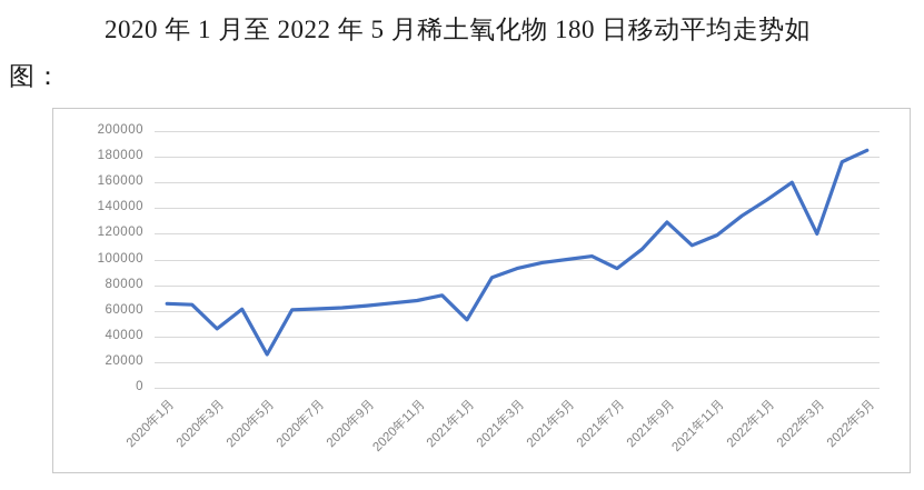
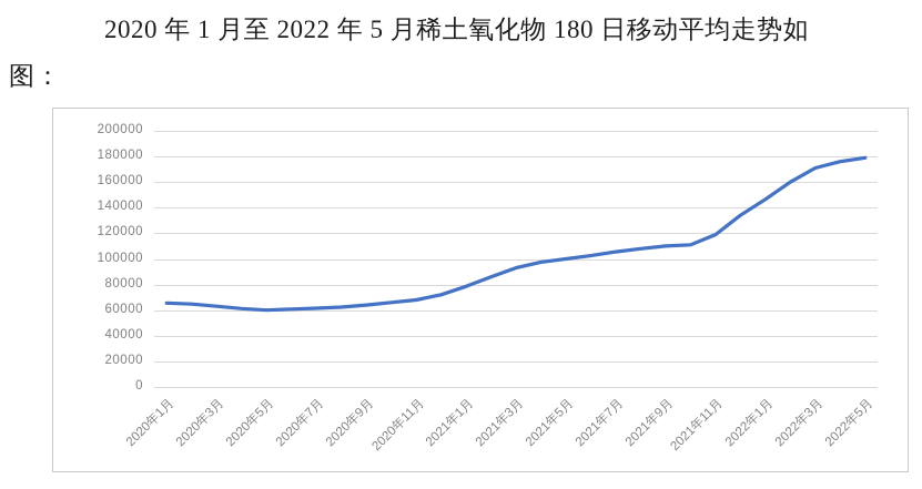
2020年3月: 46000 -> 63000
2020年5月: 26000 -> 60000
2021年1月: 53000 -> 78000
2021年7月: 93000 -> 106000
2021年9月: 129000 -> 110000
2022年3月: 120000 -> 171000
2022年5月: 185000 -> 179000
